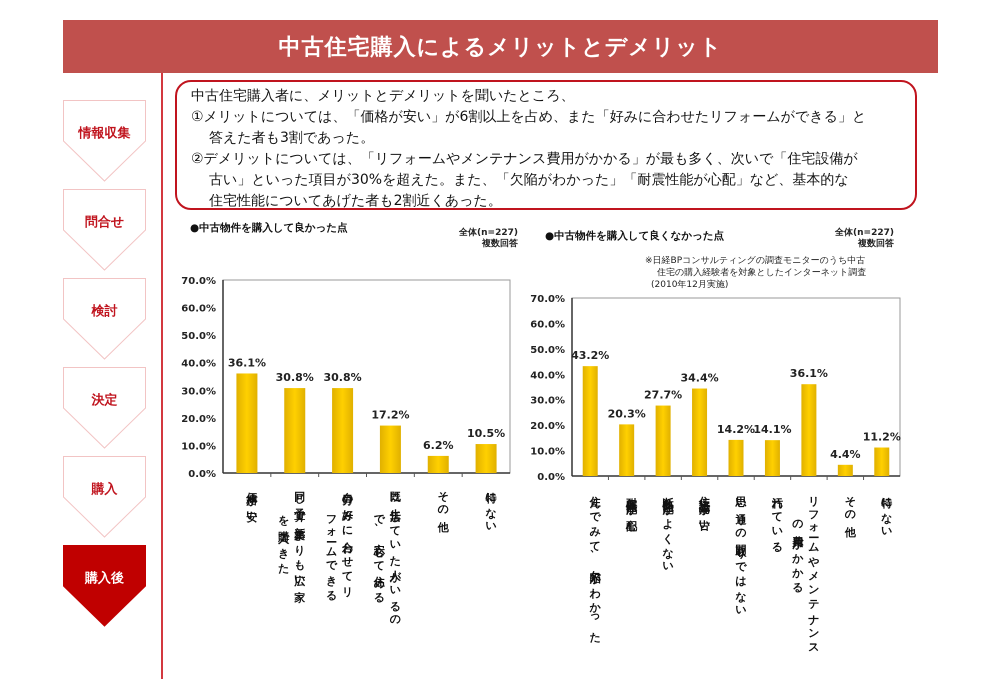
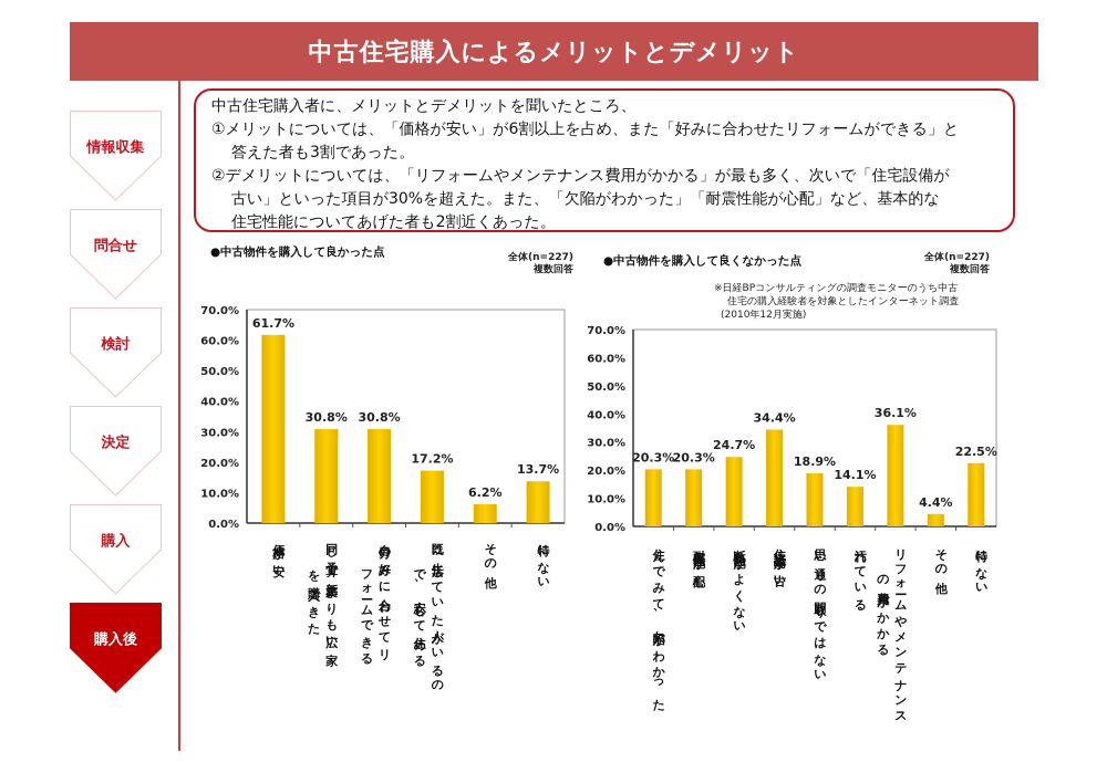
●中古物件を購入して良かった点/価格が安い: 36.1% -> 61.7%
●中古物件を購入して良かった点/特にない: 10.5% -> 13.7%
●中古物件を購入して良くなかった点/住んでみて、欠陥がわかった: 43.2% -> 20.3%
●中古物件を購入して良くなかった点/断熱性能がよくない: 27.7% -> 24.7%
●中古物件を購入して良くなかった点/思い通りの間取りではない: 14.2% -> 18.9%
●中古物件を購入して良くなかった点/特にない: 11.2% -> 22.5%
